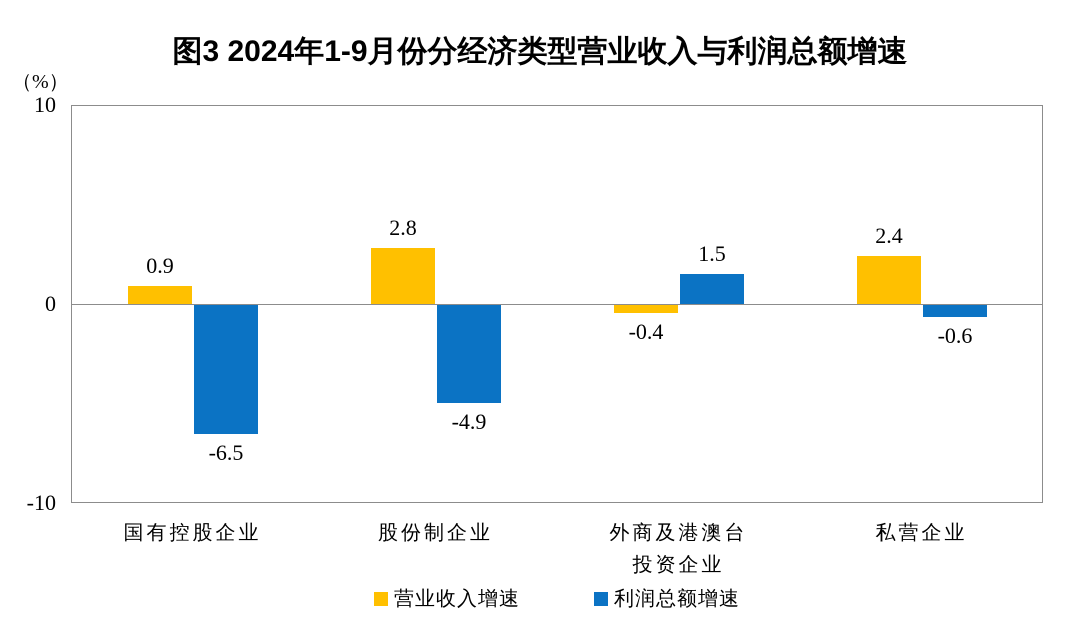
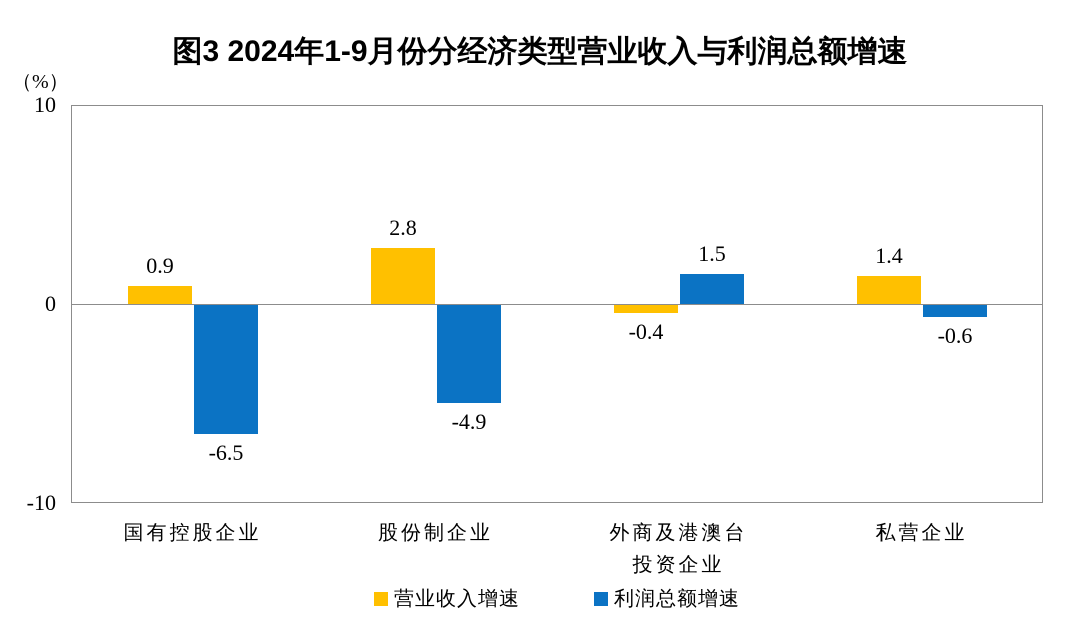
营业收入增速/私营企业: 2.4 -> 1.4
